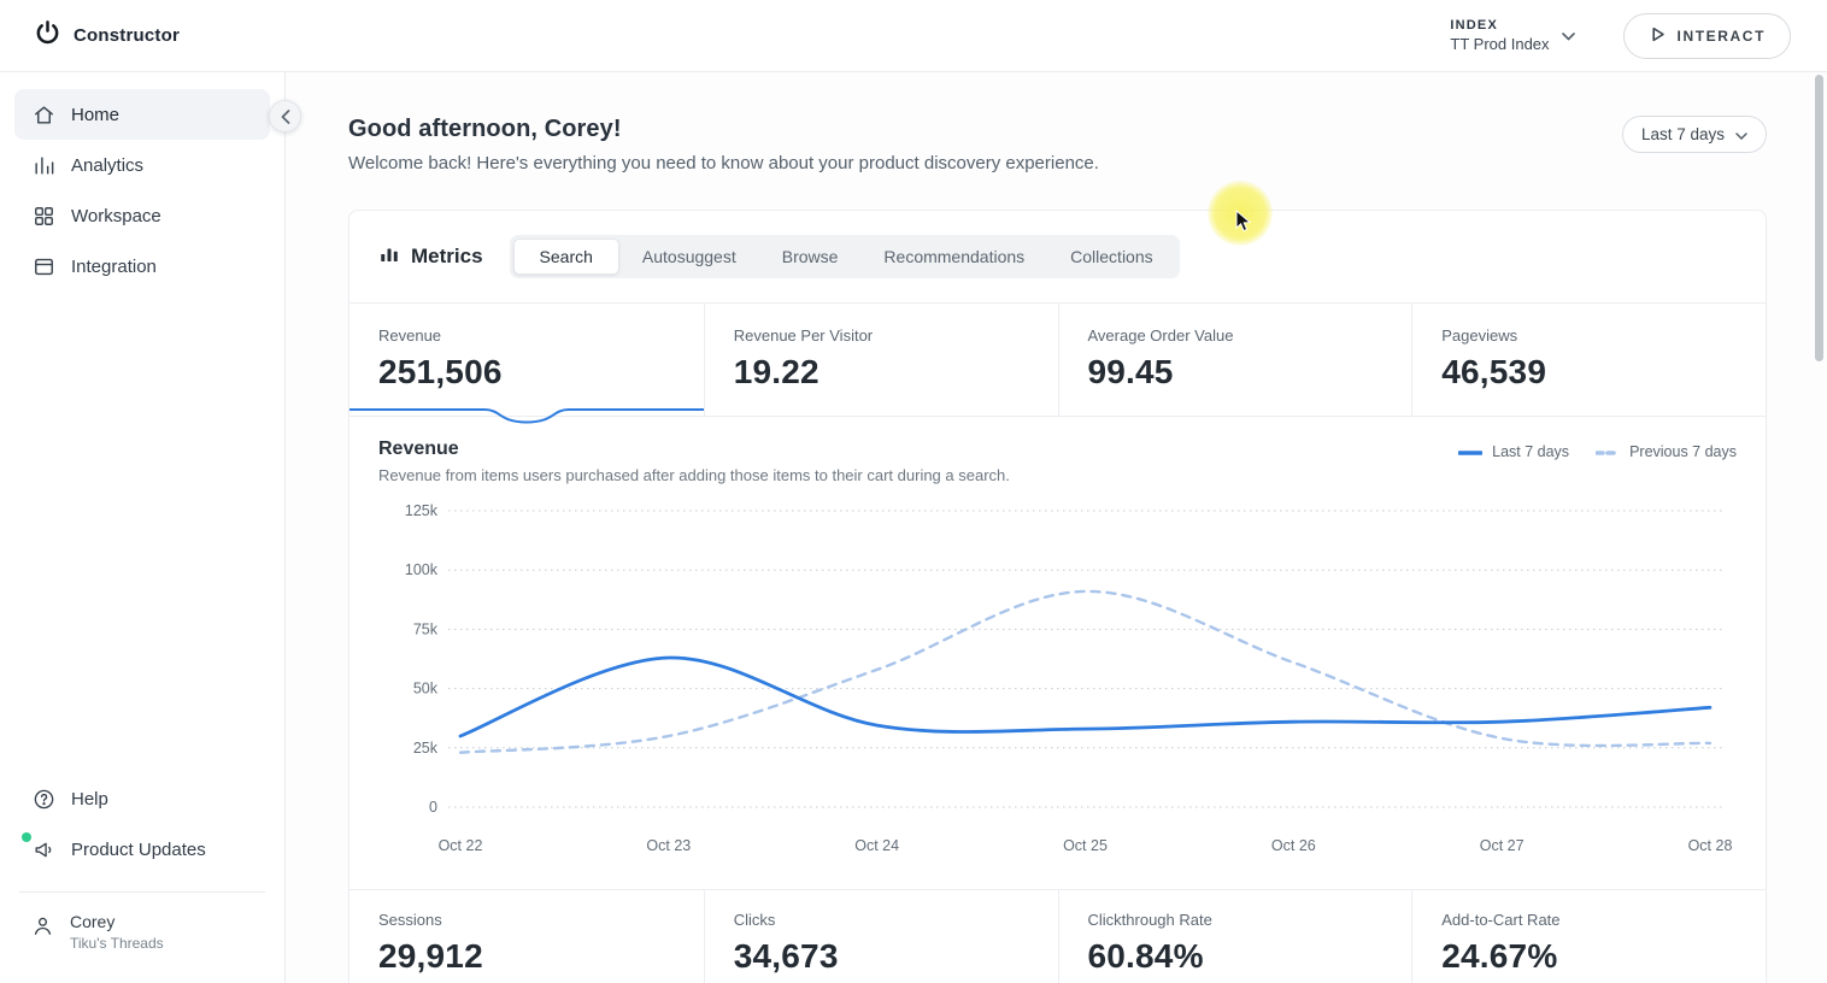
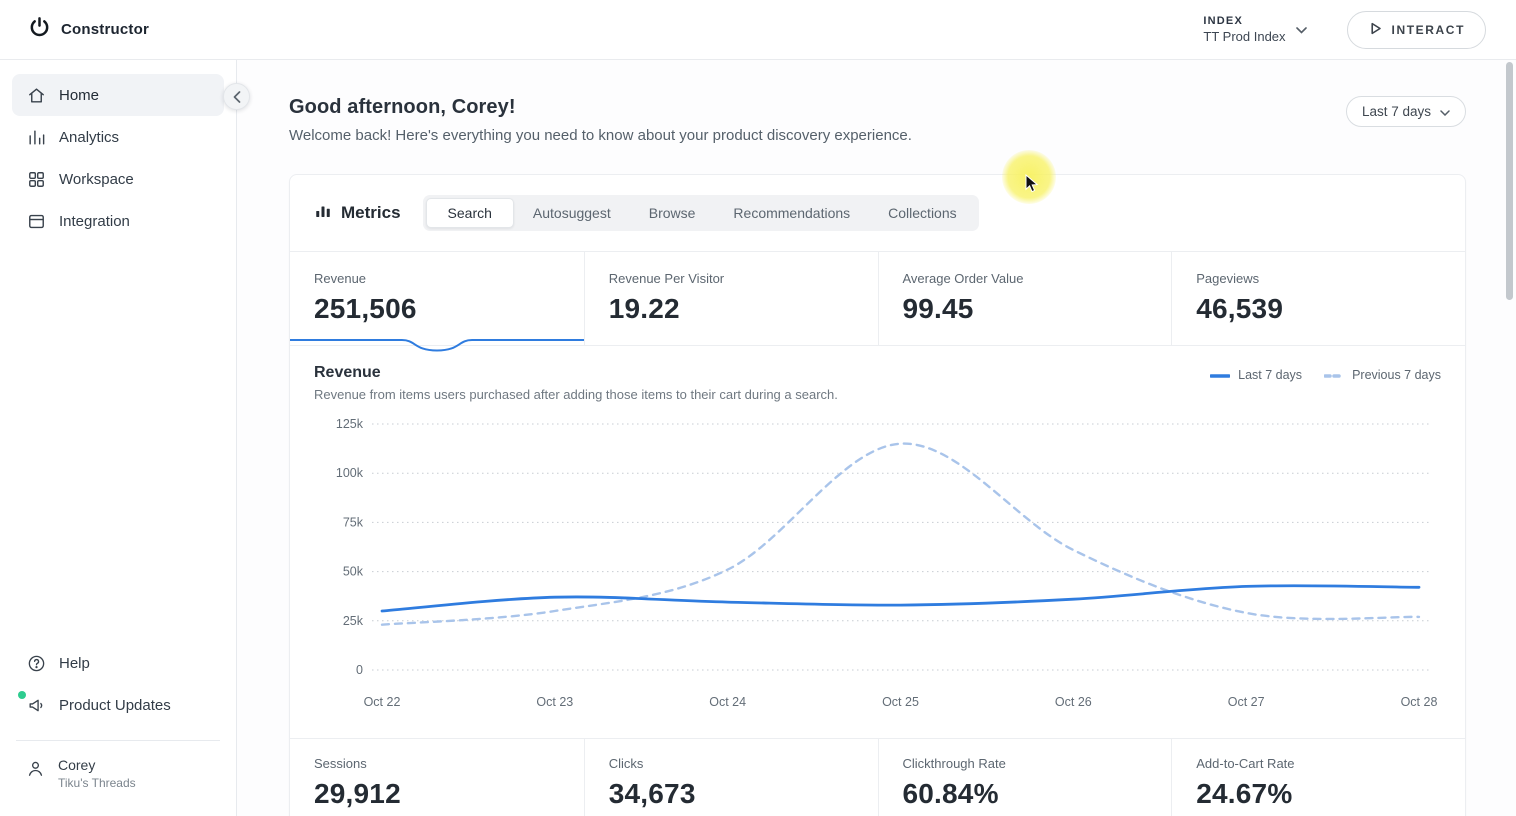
Last 7 days/Oct 23: 63k -> 37k
Previous 7 days/Oct 24: 58k -> 51k
Previous 7 days/Oct 25: 91k -> 115k
Last 7 days/Oct 27: 36k -> 42k
